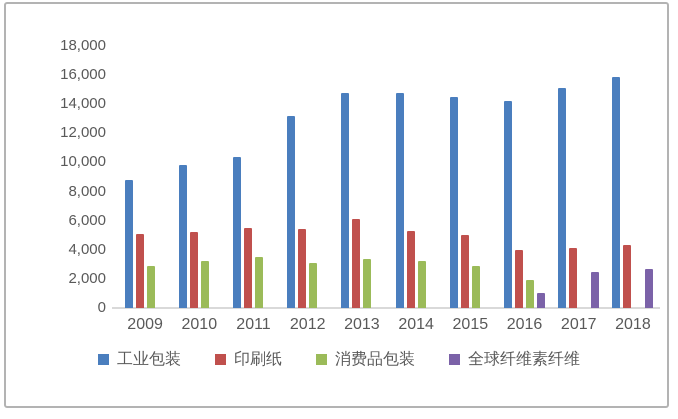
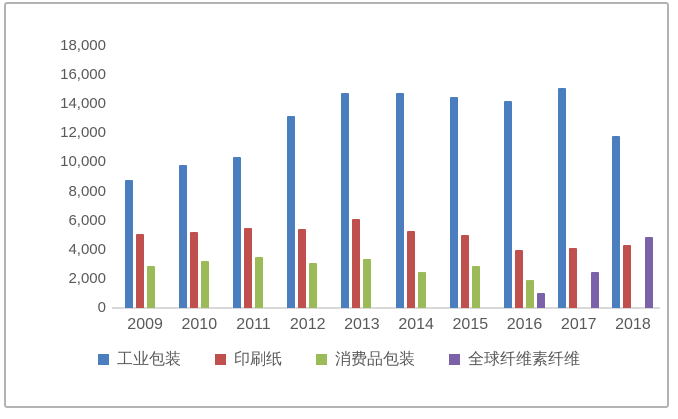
消费品包装/2014: 3200 -> 2500
工业包装/2018: 15900 -> 11800
全球纤维素纤维/2018: 2700 -> 4900
